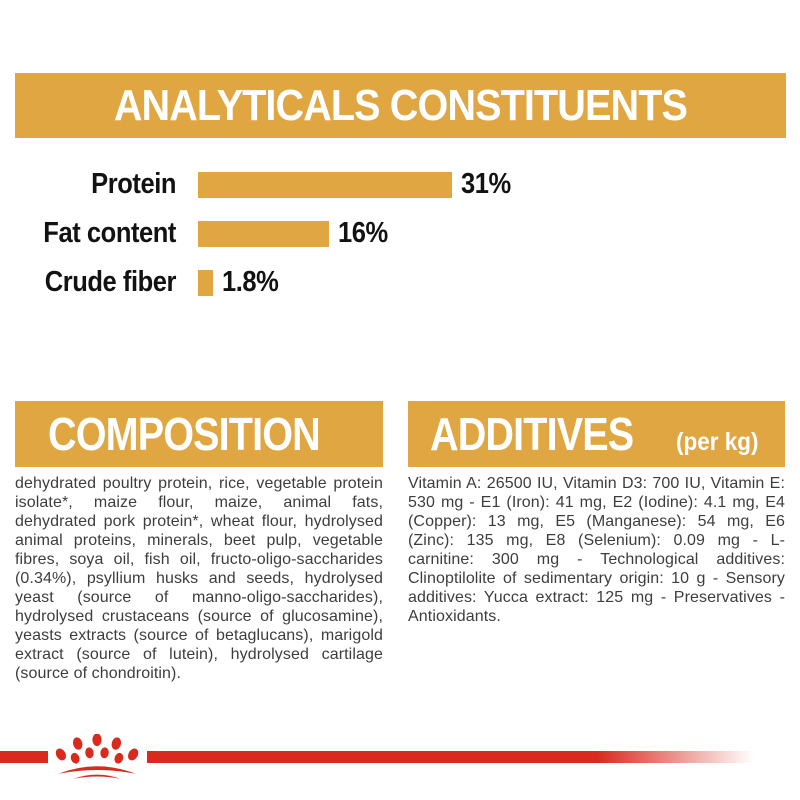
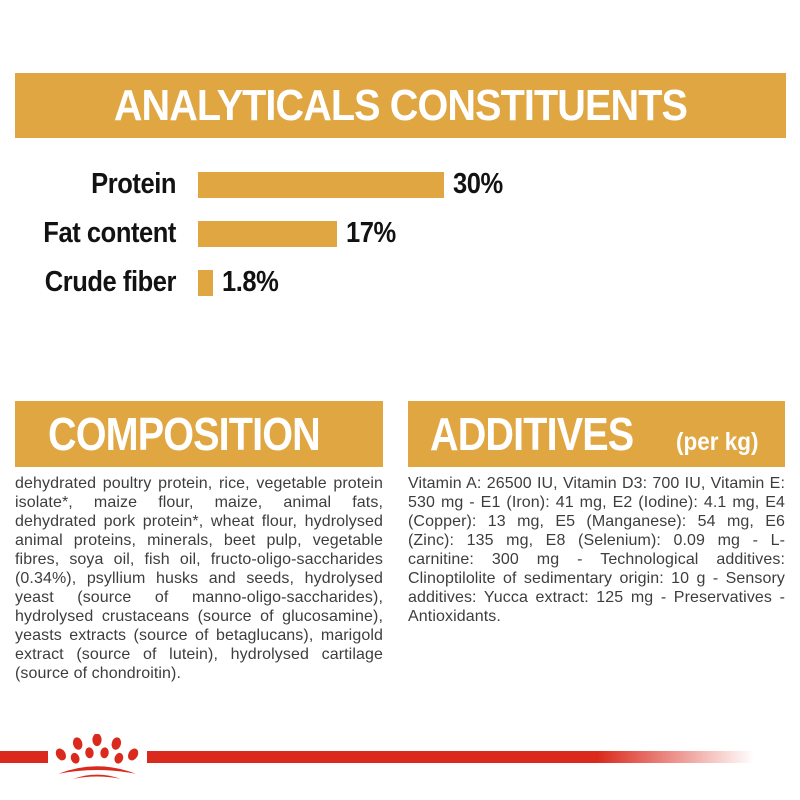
Protein: 31% -> 30%
Fat content: 16% -> 17%
